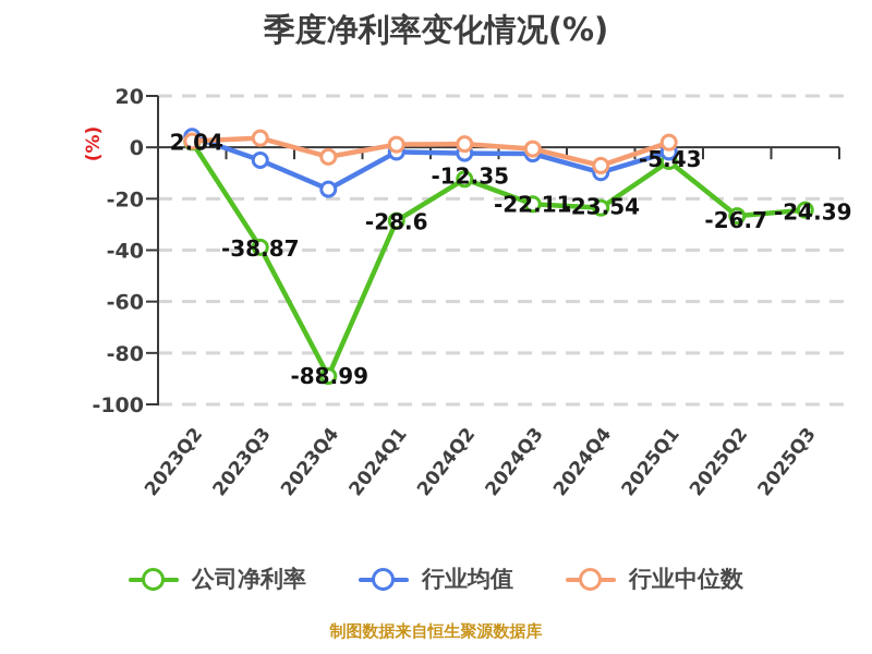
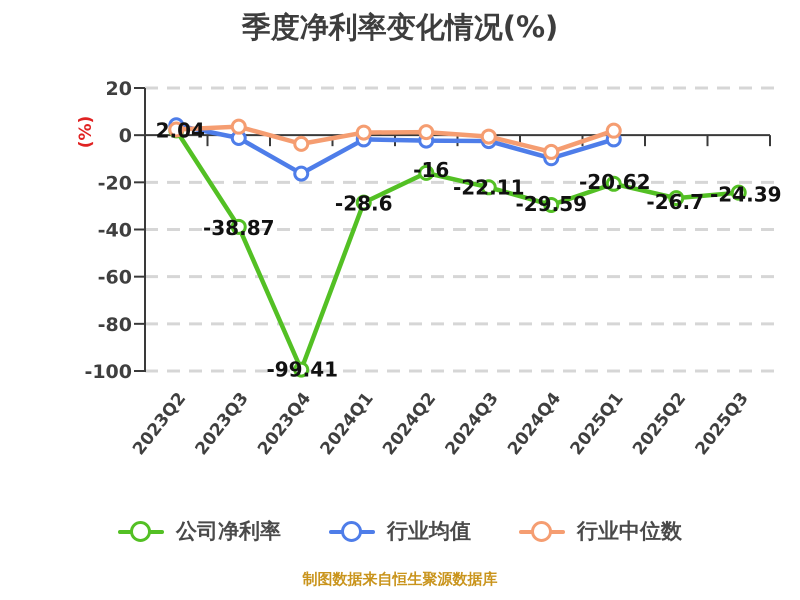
行业均值/2023Q3: -5 -> -1
公司净利率/2023Q4: -88.99 -> -99.41
公司净利率/2024Q2: -12.35 -> -16
公司净利率/2024Q4: -23.54 -> -29.59
公司净利率/2025Q1: -5.43 -> -20.62
